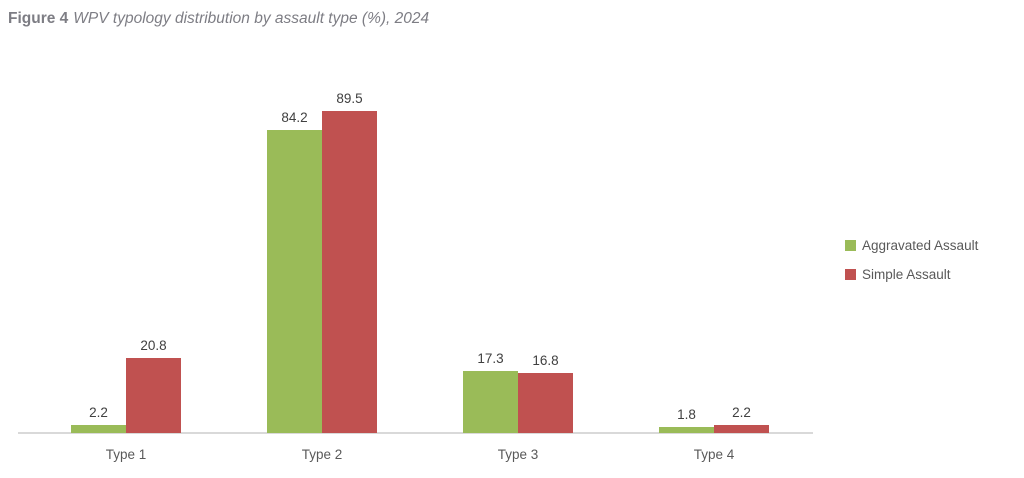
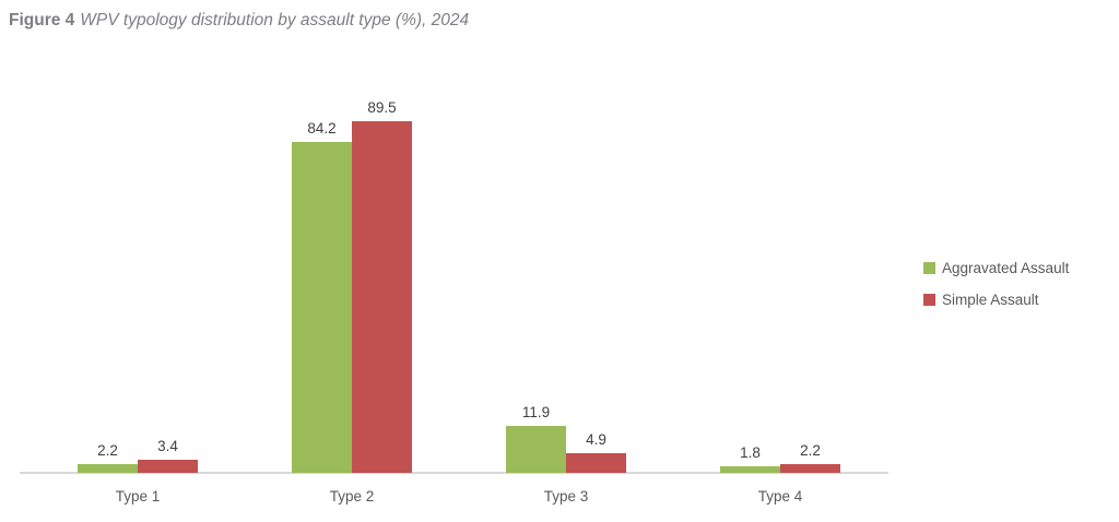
Simple Assault/Type 1: 20.8 -> 3.4
Aggravated Assault/Type 3: 17.3 -> 11.9
Simple Assault/Type 3: 16.8 -> 4.9
